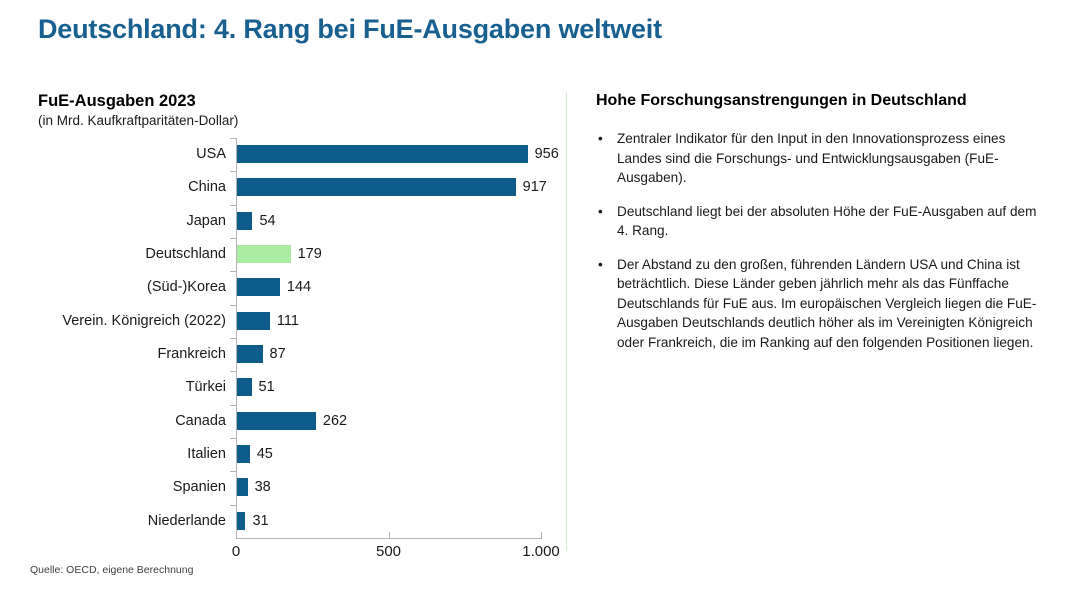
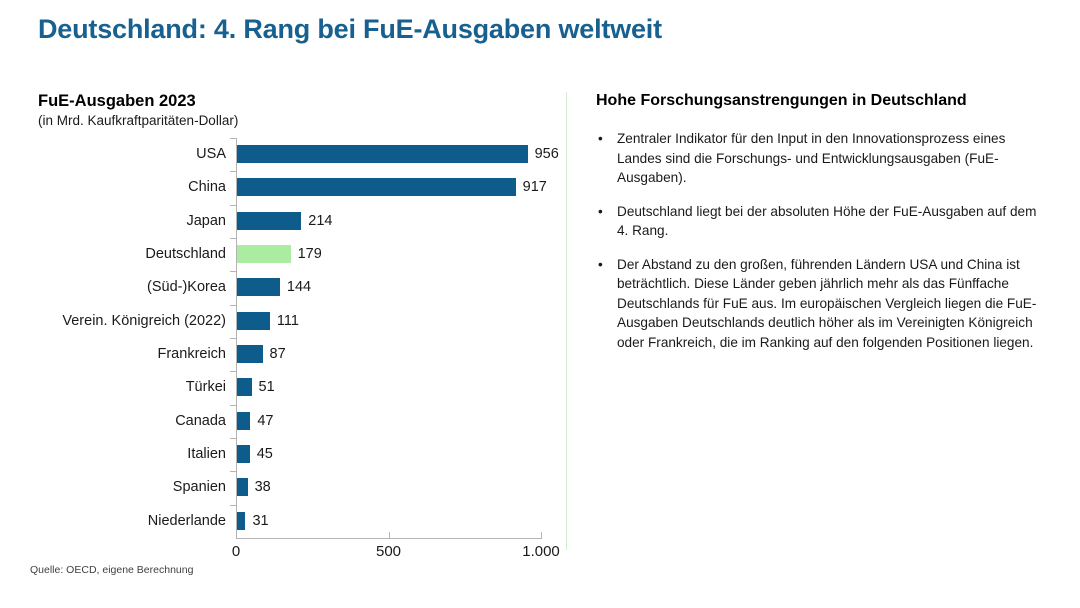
Japan: 54 -> 214
Canada: 262 -> 47
